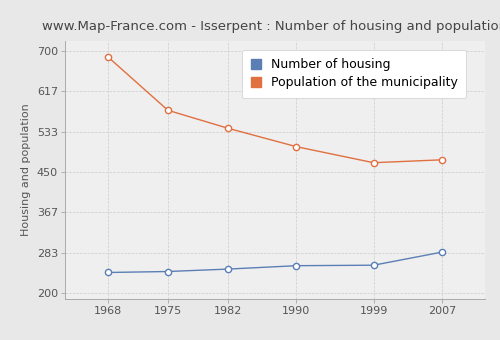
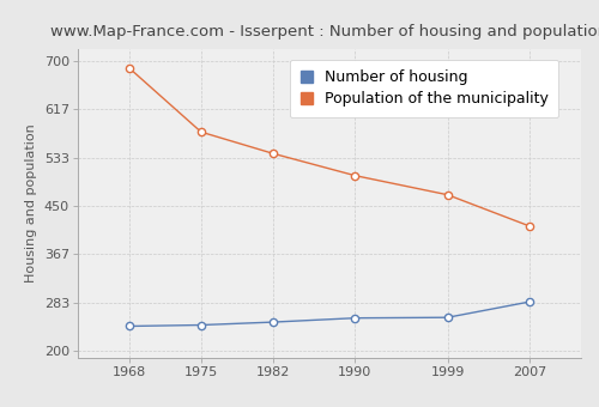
Population of the municipality/2007: 475 -> 415
